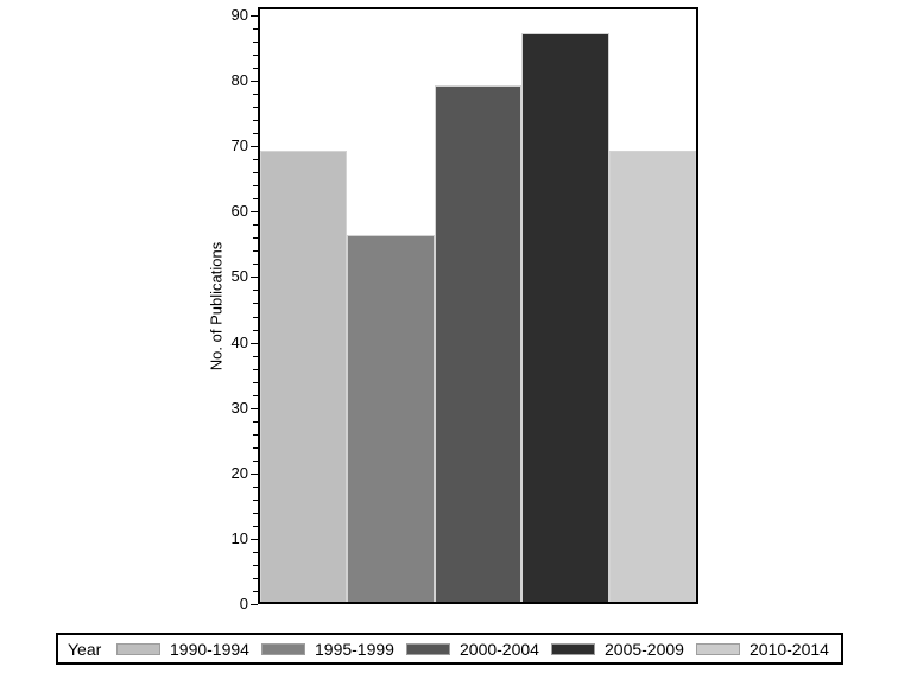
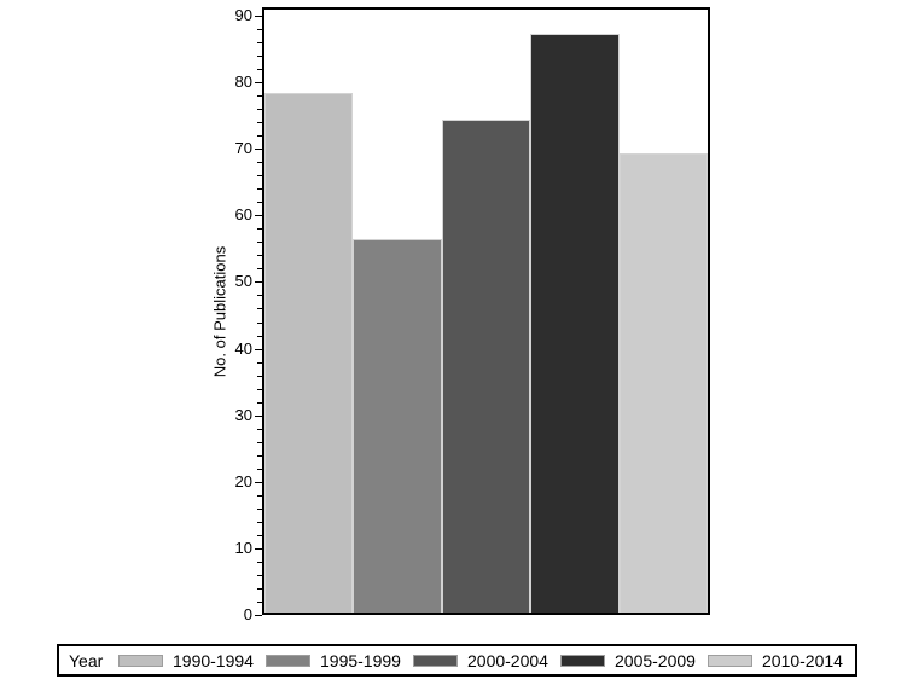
1990-1994: 69 -> 78
2000-2004: 79 -> 74
